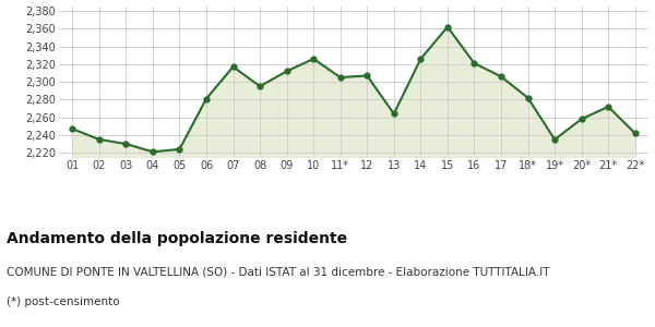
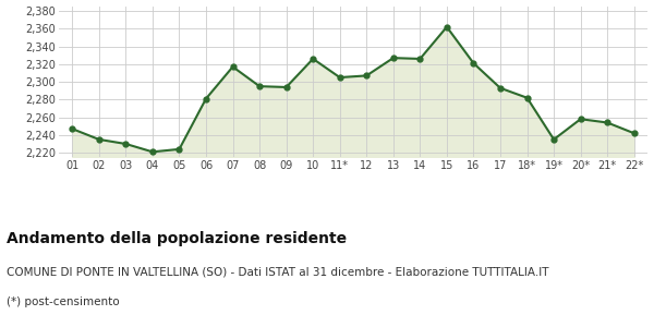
09: 2,312 -> 2,294
13: 2,264 -> 2,327
17: 2,306 -> 2,293
21*: 2,272 -> 2,254
